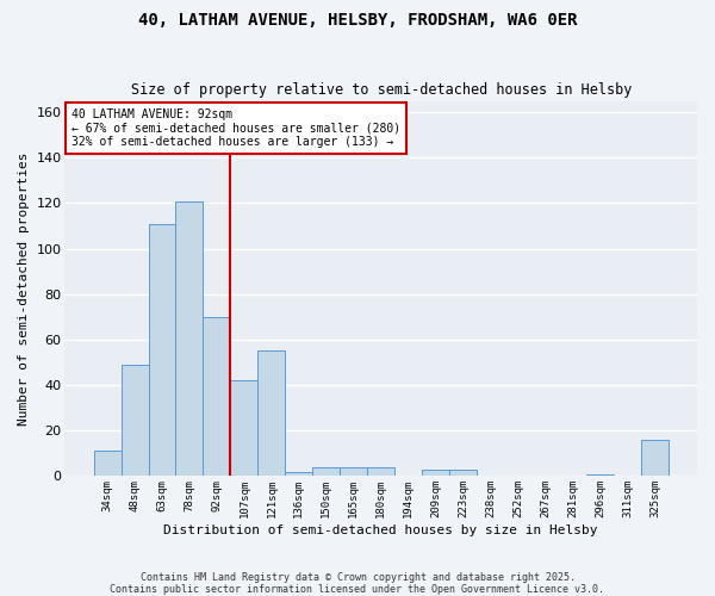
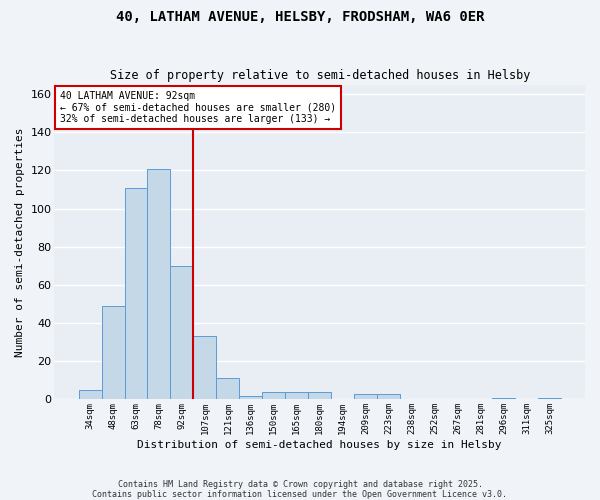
34sqm: 11 -> 5
107sqm: 42 -> 33
121sqm: 55 -> 11
325sqm: 16 -> 1
